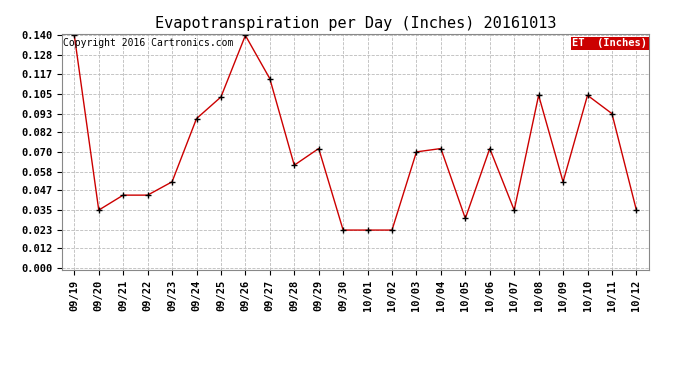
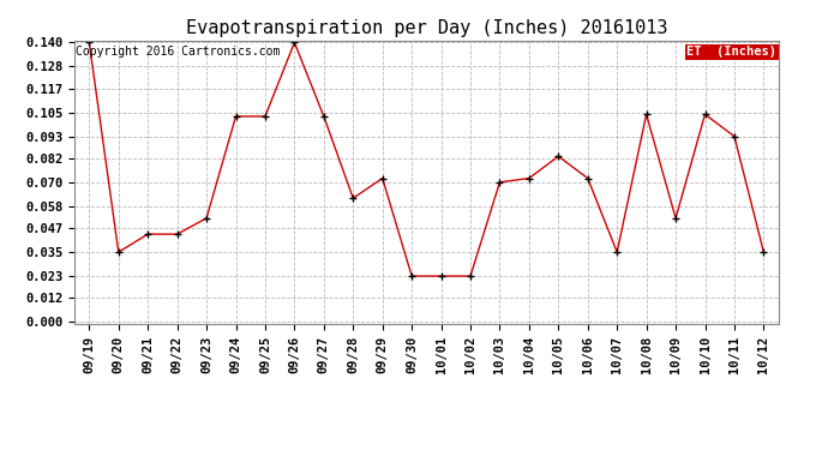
09/24: 0.090 -> 0.103
09/27: 0.114 -> 0.103
10/05: 0.030 -> 0.083
